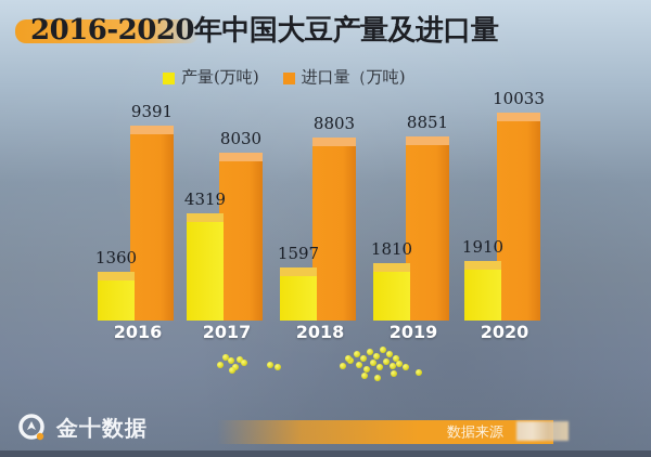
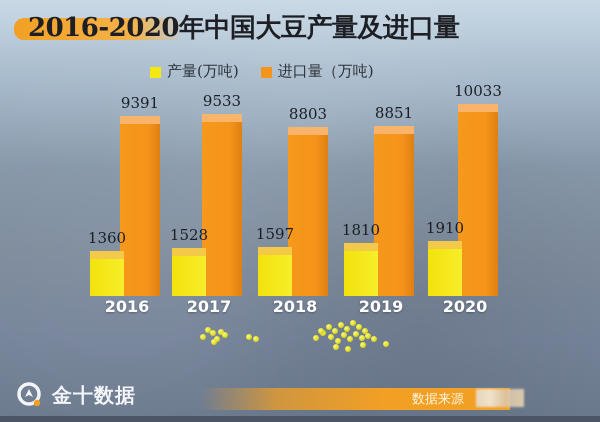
产量(万吨)/2017: 4319 -> 1528
进口量（万吨)/2017: 8030 -> 9533
